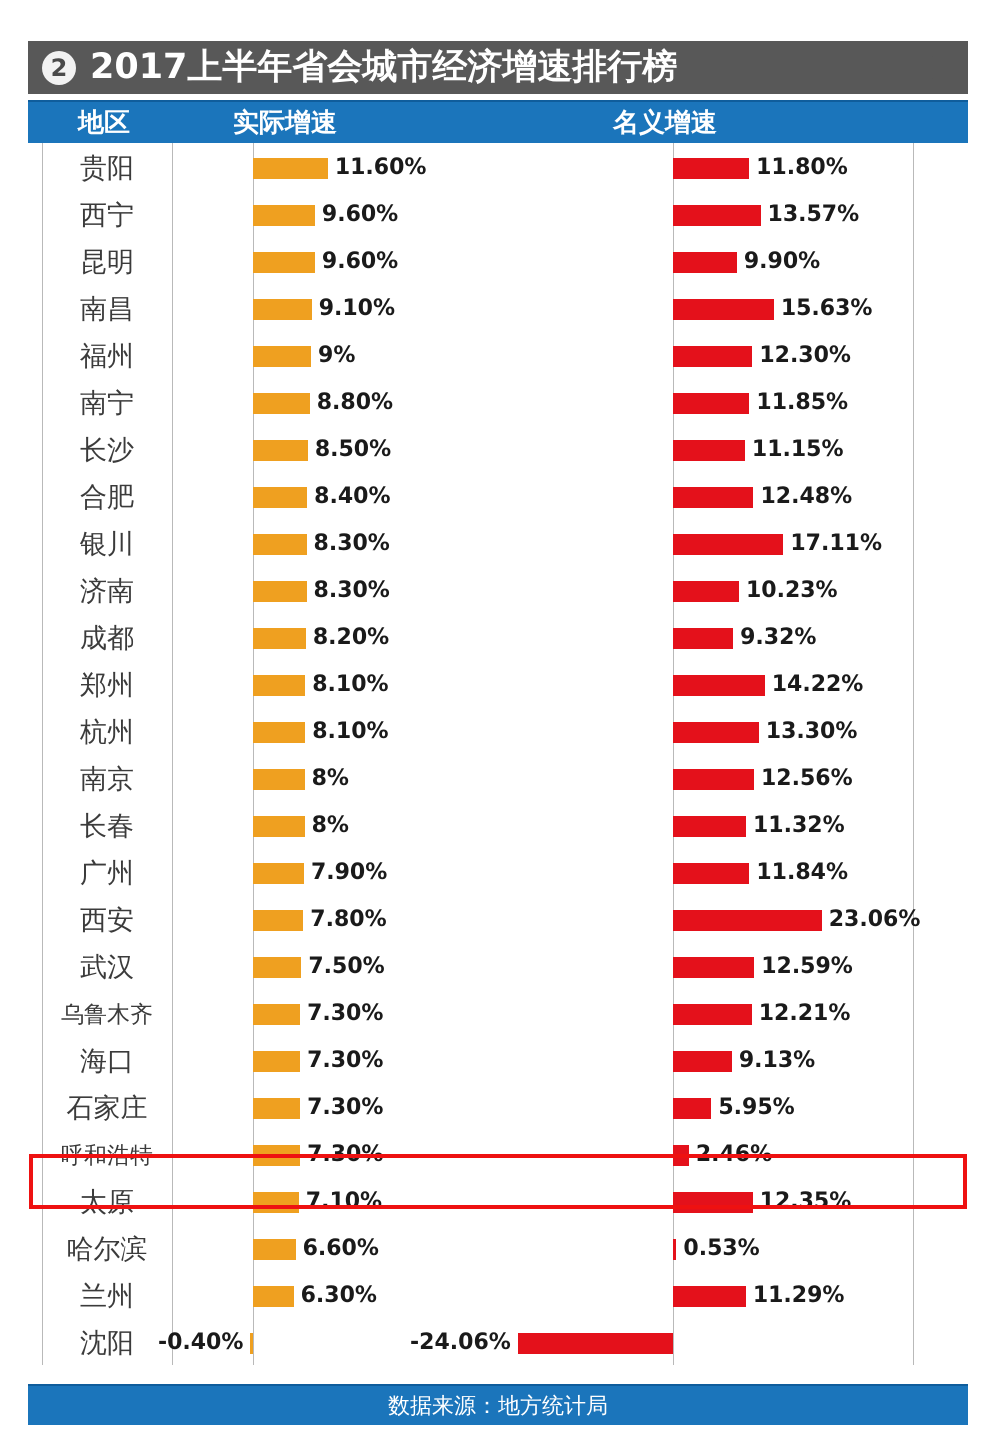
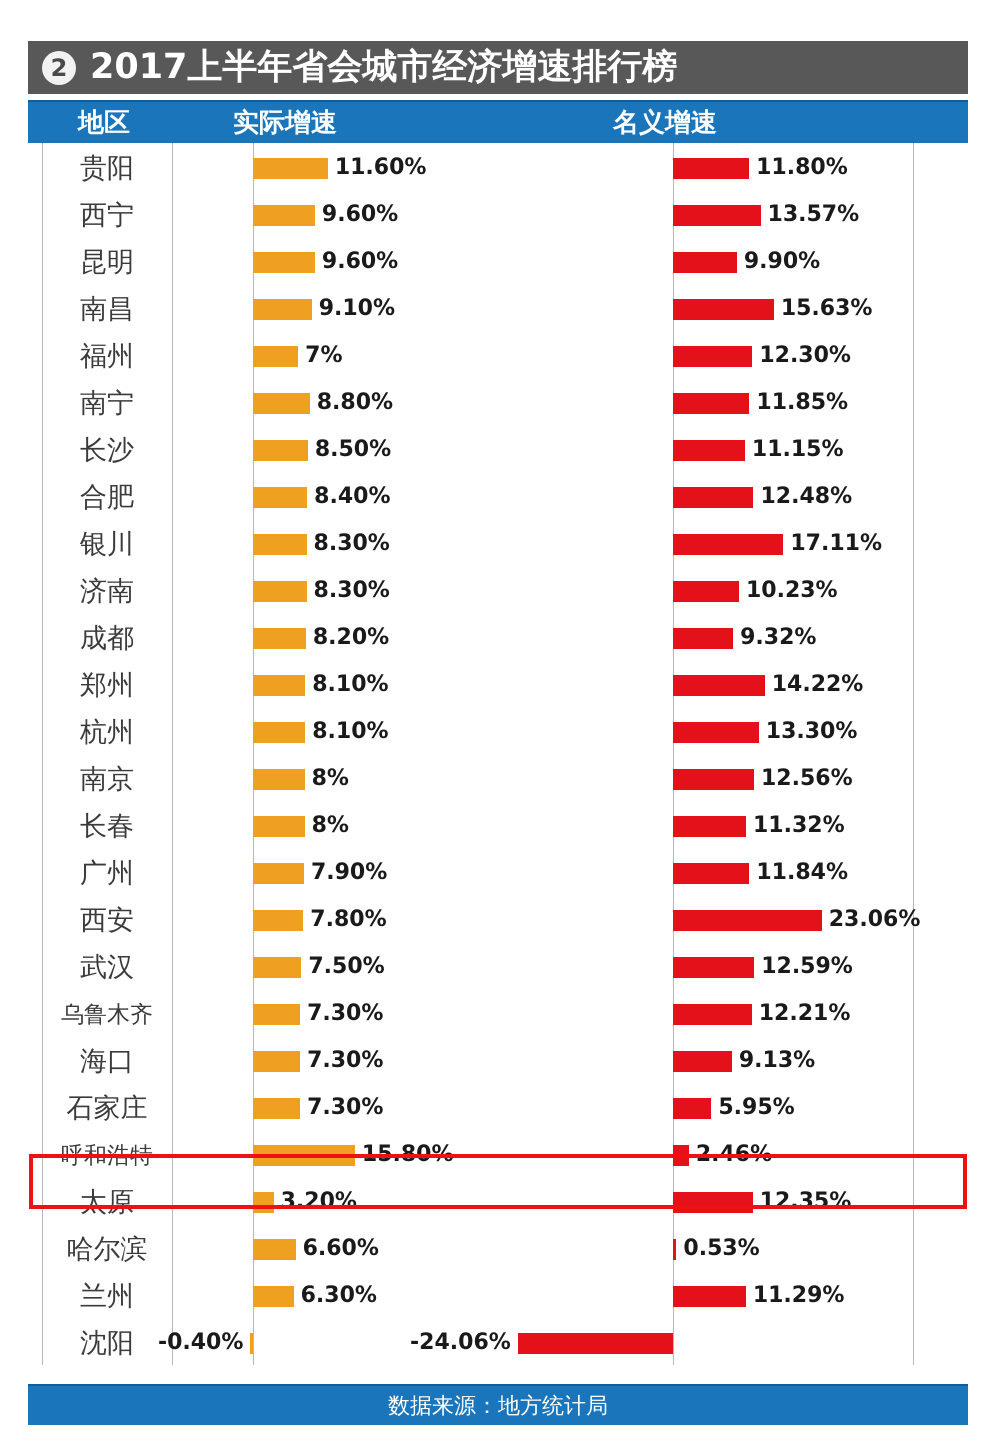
实际增速/福州: 9% -> 7%
实际增速/呼和浩特: 7.30% -> 15.80%
实际增速/太原: 7.10% -> 3.20%
